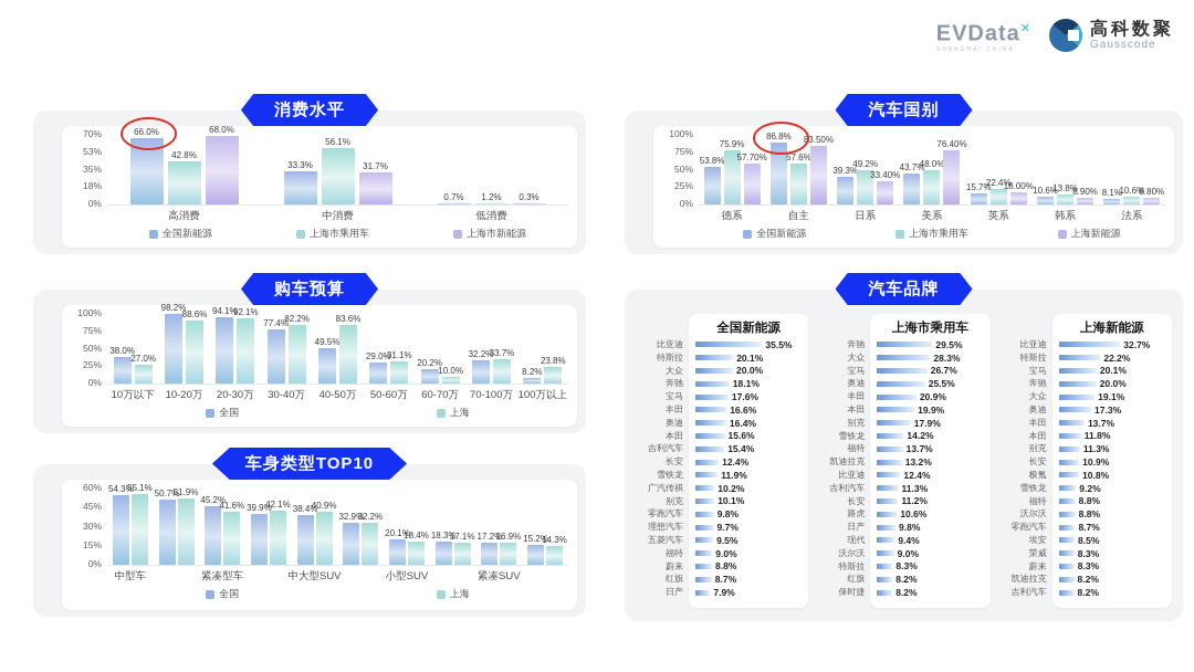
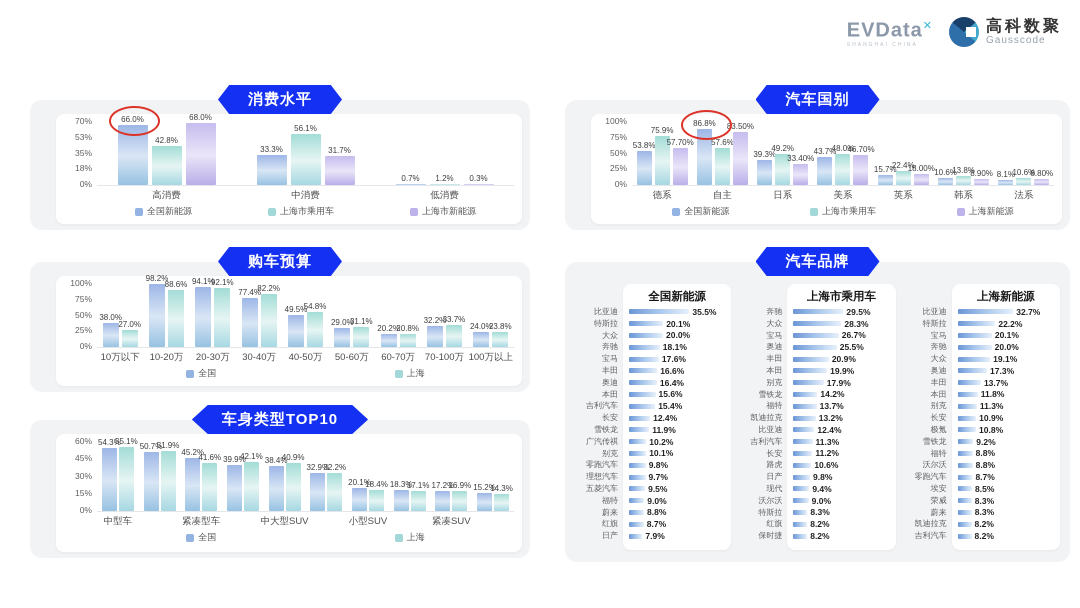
购车预算/上海/40-50万: 83.6% -> 54.8%
购车预算/上海/60-70万: 10.0% -> 20.8%
购车预算/全国/100万以上: 8.2% -> 24.0%
汽车国别/上海新能源/美系: 76.40% -> 46.70%
